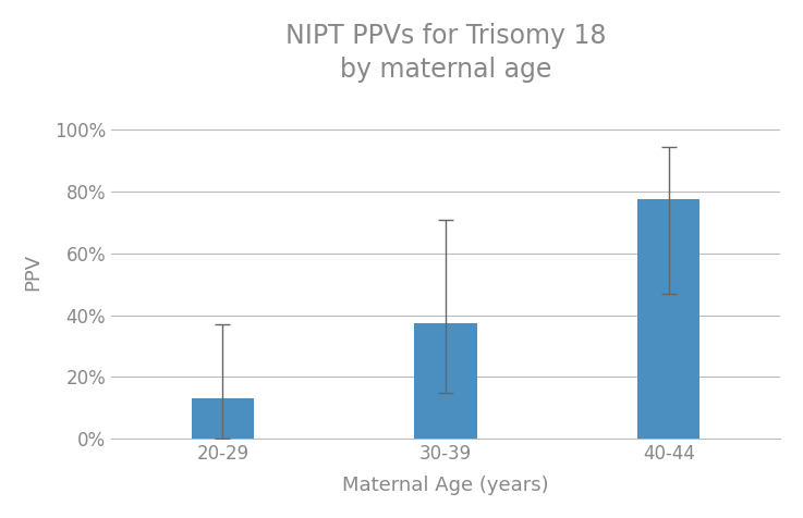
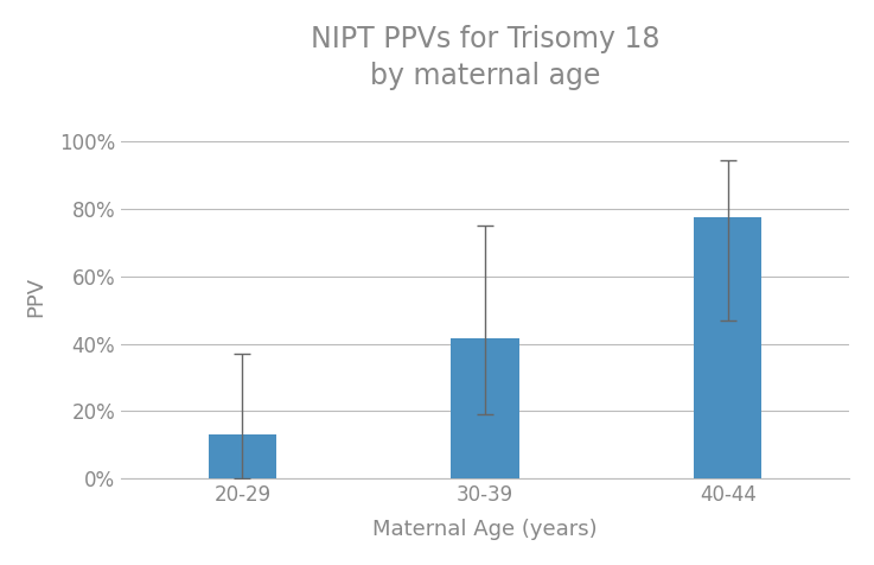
30-39: 37.5% -> 41.5%
